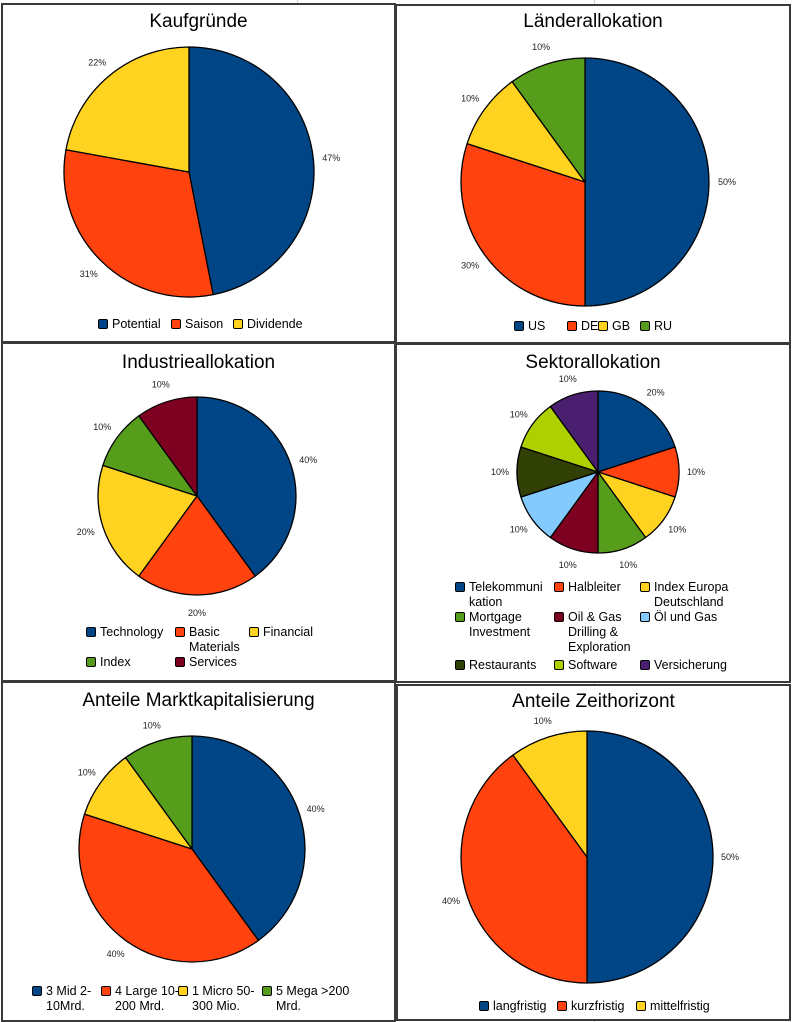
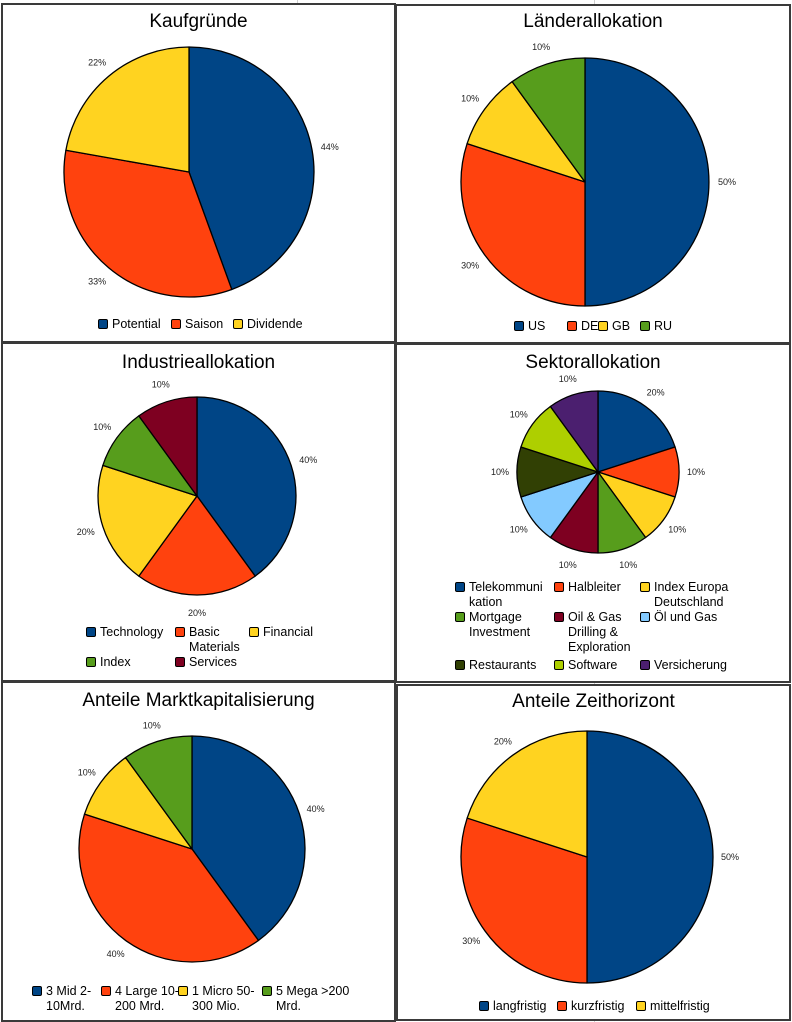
Kaufgründe/Potential: 47% -> 44%
Kaufgründe/Saison: 31% -> 33%
Anteile Zeithorizont/kurzfristig: 40% -> 30%
Anteile Zeithorizont/mittelfristig: 10% -> 20%
